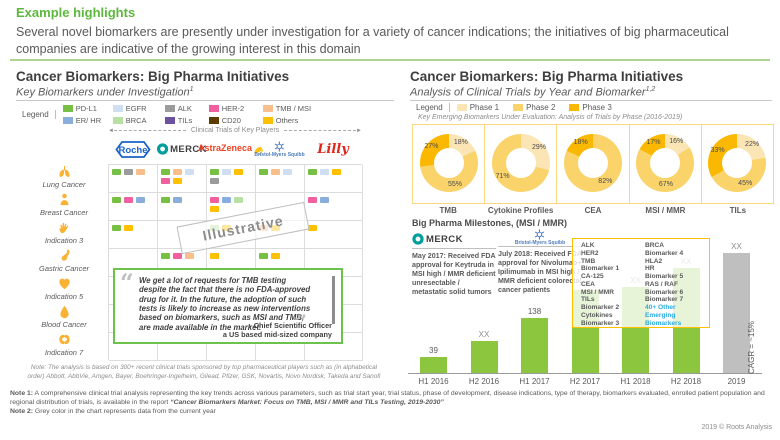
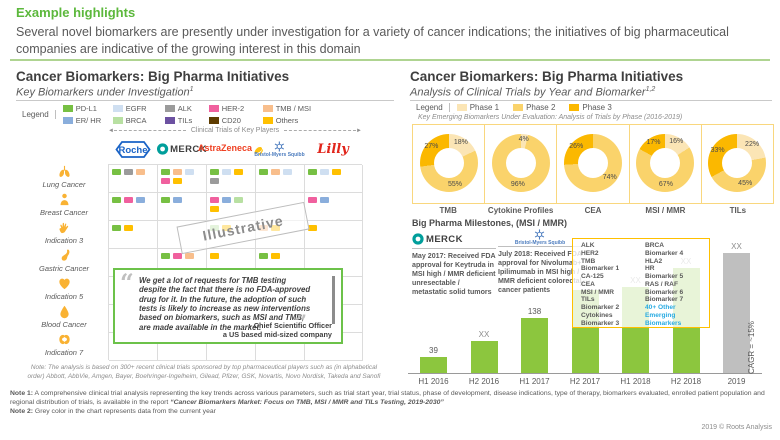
Cytokine Profiles/Phase 1: 29% -> 4%
Cytokine Profiles/Phase 2: 71% -> 96%
CEA/Phase 2: 82% -> 74%
CEA/Phase 3: 18% -> 26%
